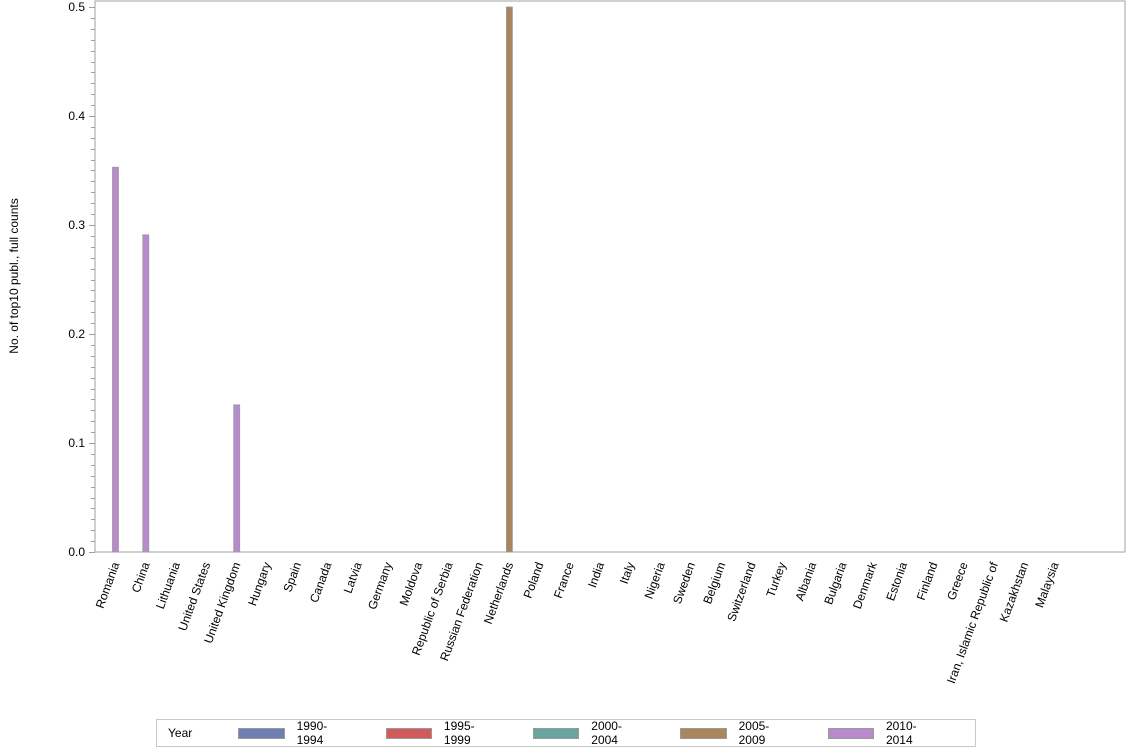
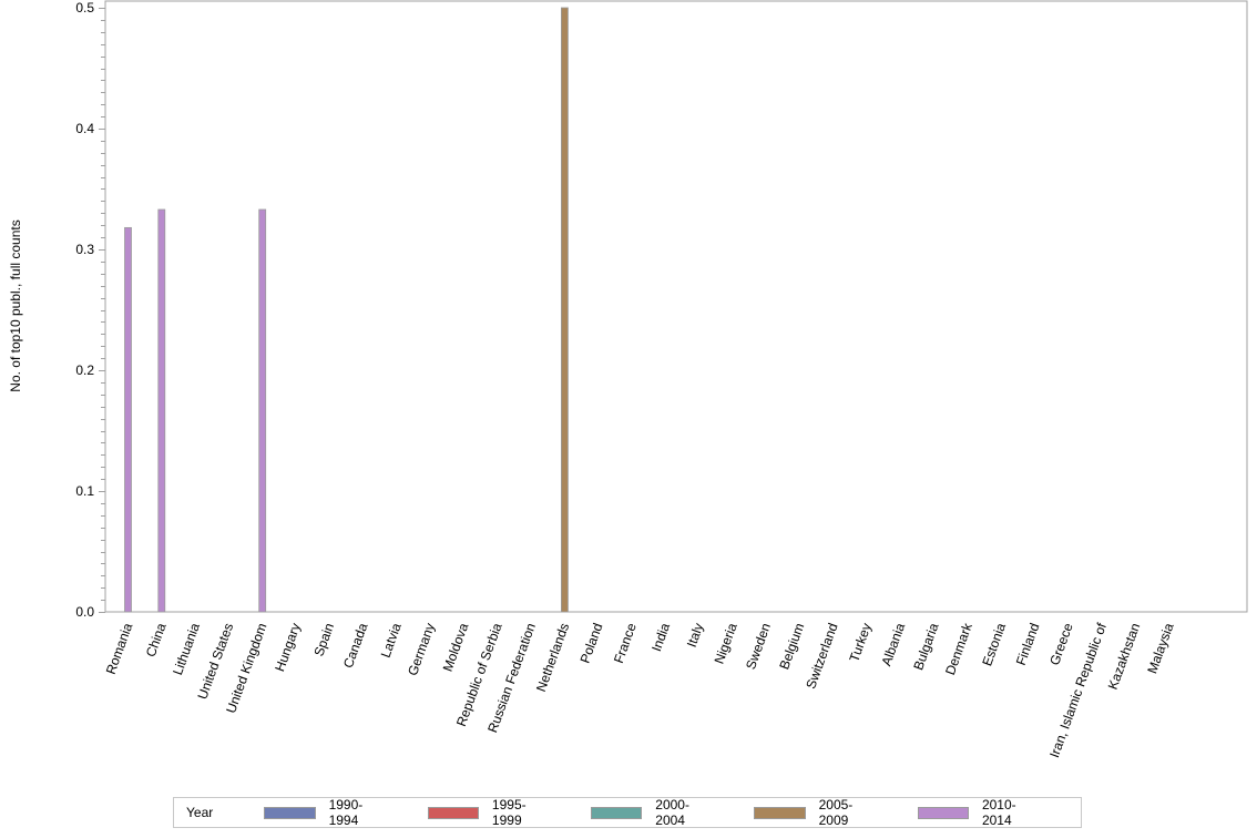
2010-2014/Romania: 0.353 -> 0.318
2010-2014/China: 0.291 -> 0.333
2010-2014/United Kingdom: 0.135 -> 0.333
